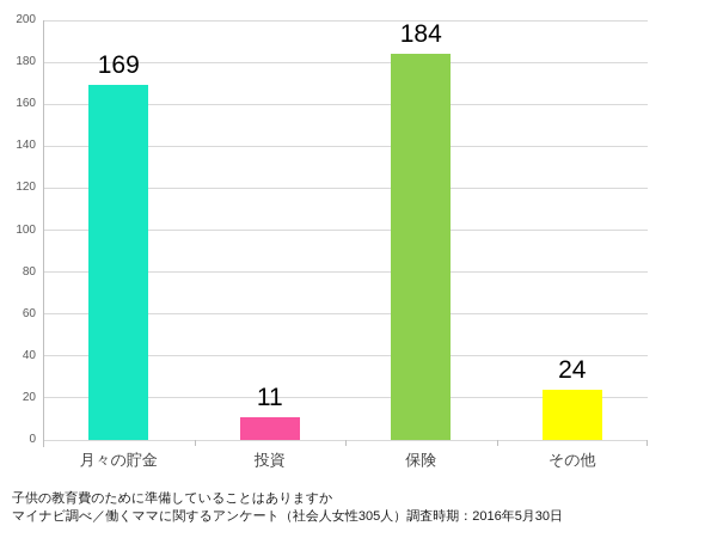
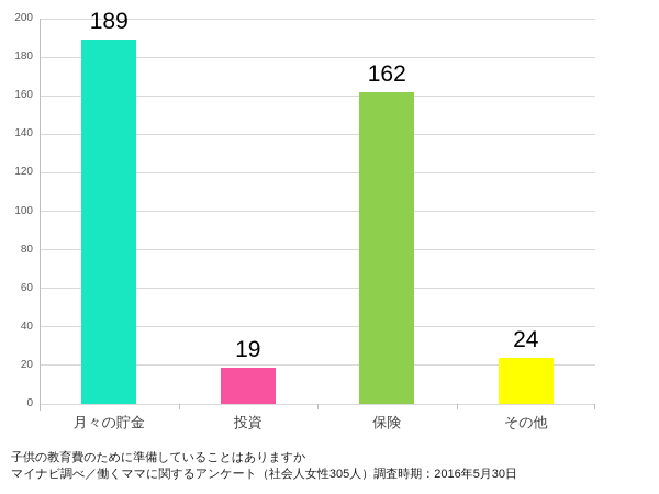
月々の貯金: 169 -> 189
投資: 11 -> 19
保険: 184 -> 162
